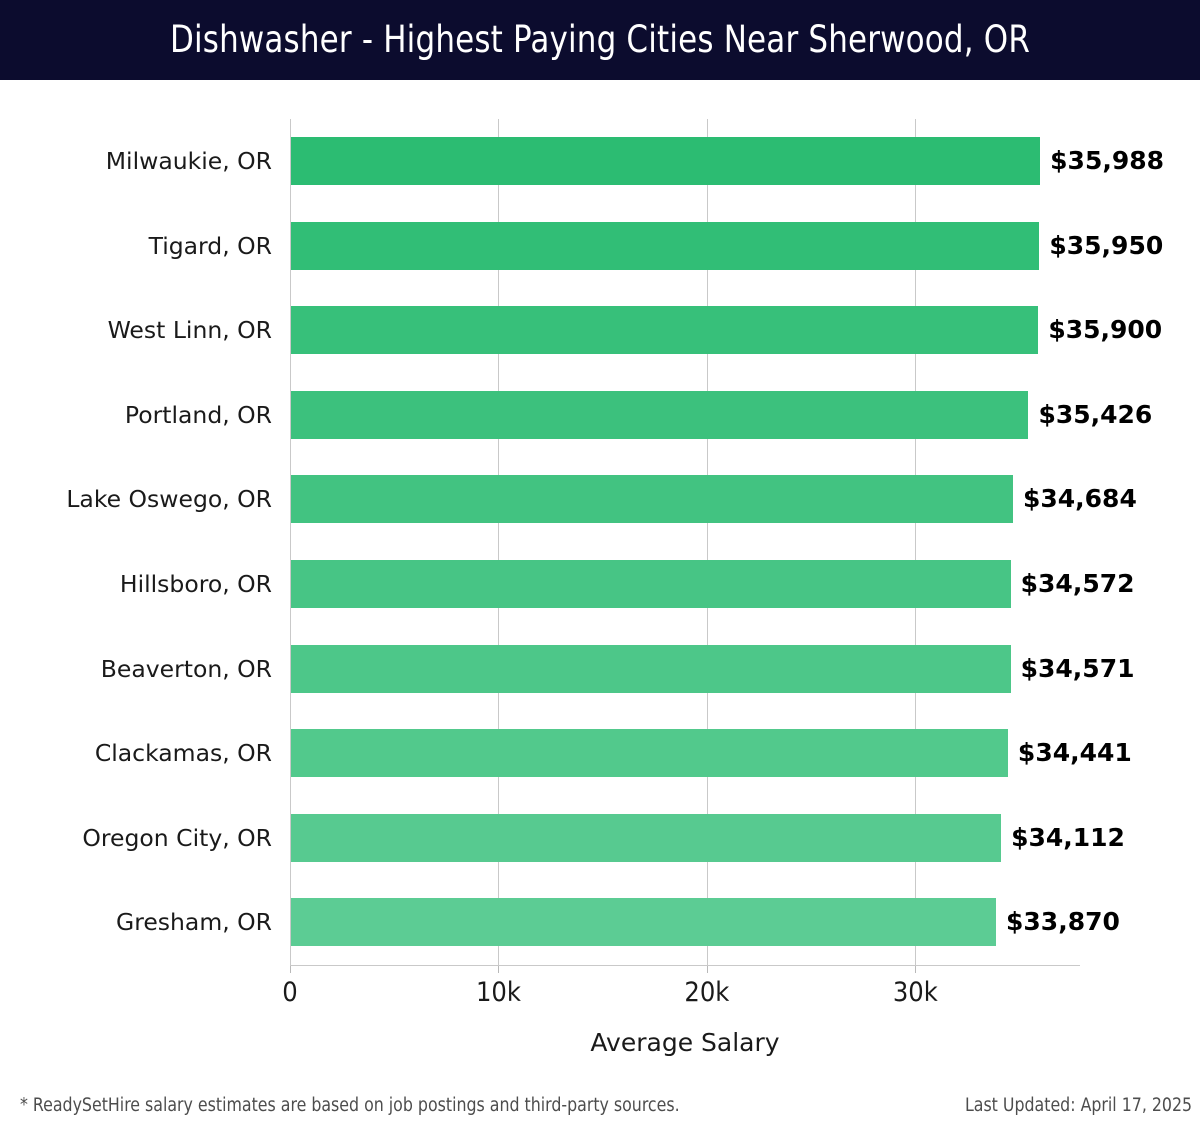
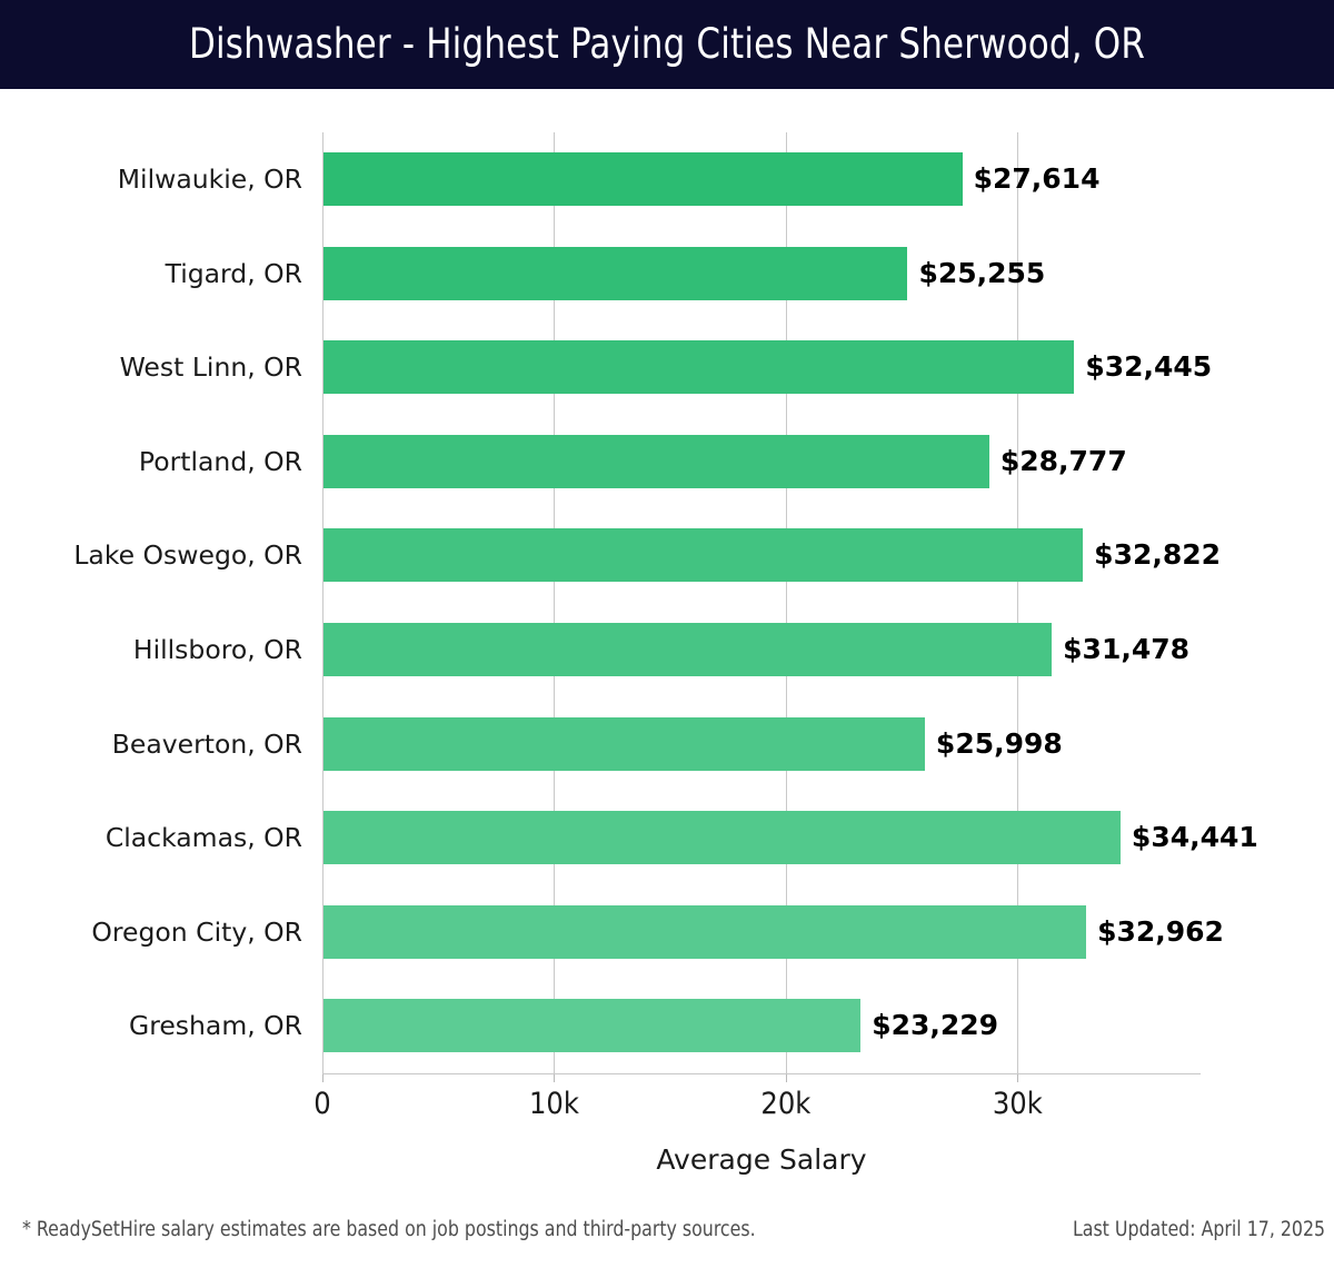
Milwaukie, OR: $35,988 -> $27,614
Tigard, OR: $35,950 -> $25,255
West Linn, OR: $35,900 -> $32,445
Portland, OR: $35,426 -> $28,777
Lake Oswego, OR: $34,684 -> $32,822
Hillsboro, OR: $34,572 -> $31,478
Beaverton, OR: $34,571 -> $25,998
Oregon City, OR: $34,112 -> $32,962
Gresham, OR: $33,870 -> $23,229
